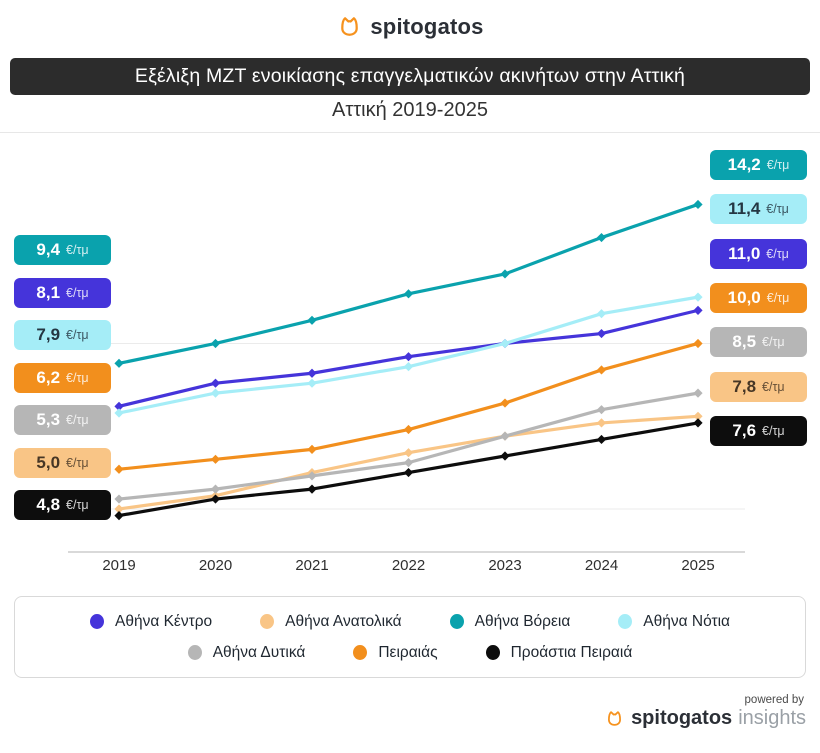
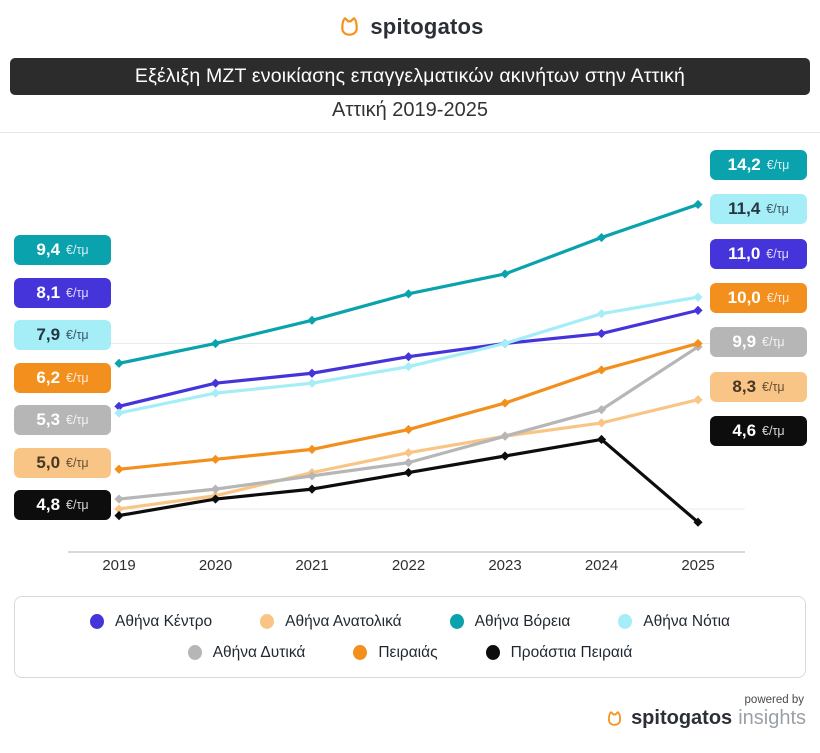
Αθήνα Ανατολικά/2025: 7,8 -> 8,3
Αθήνα Δυτικά/2025: 8,5 -> 9,9
Προάστια Πειραιά/2025: 7,6 -> 4,6
